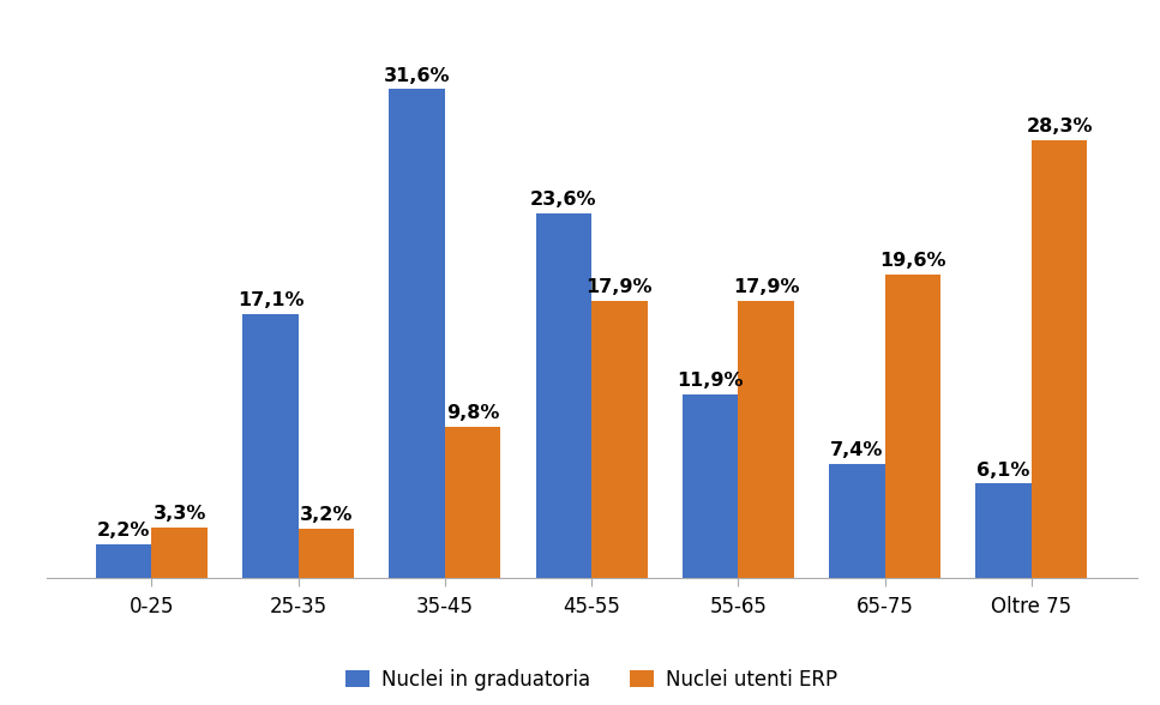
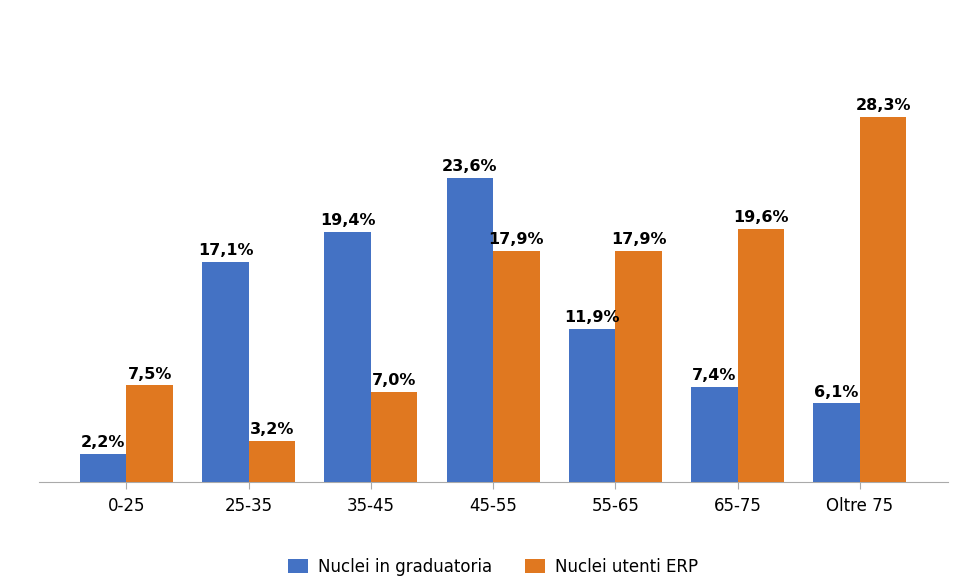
Nuclei utenti ERP/0-25: 3,3% -> 7,5%
Nuclei in graduatoria/35-45: 31,6% -> 19,4%
Nuclei utenti ERP/35-45: 9,8% -> 7,0%
